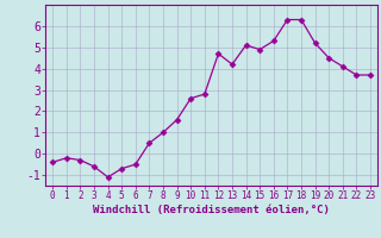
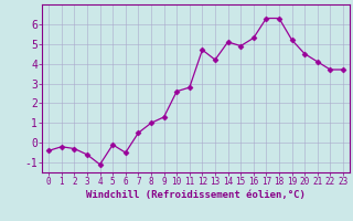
5: -0.7 -> -0.1
9: 1.6 -> 1.3
